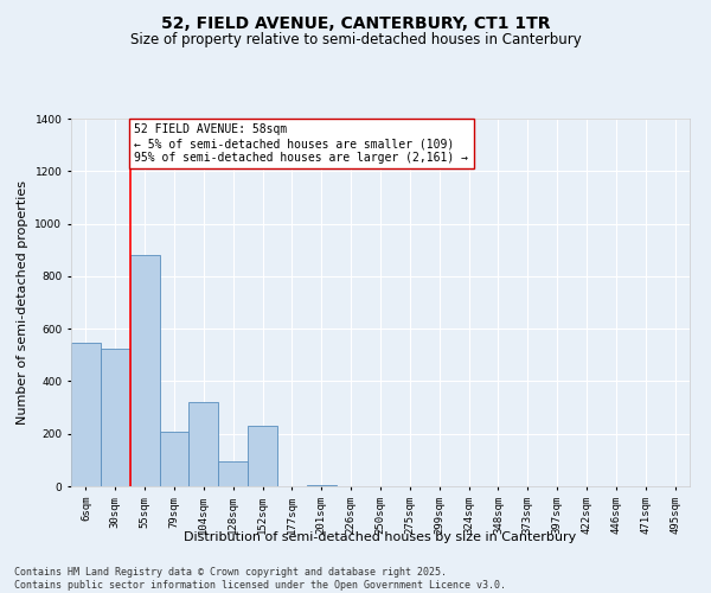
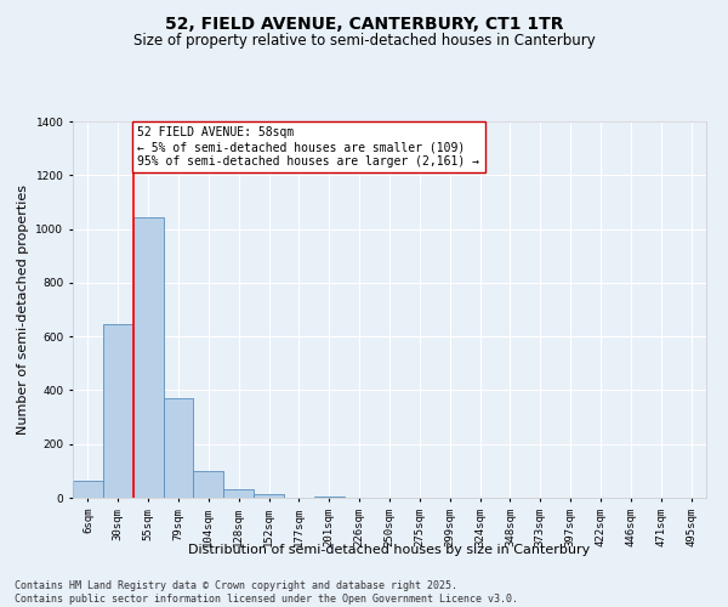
6sqm: 545 -> 65
30sqm: 525 -> 645
55sqm: 880 -> 1045
79sqm: 210 -> 370
104sqm: 320 -> 100
128sqm: 95 -> 30
152sqm: 230 -> 12
